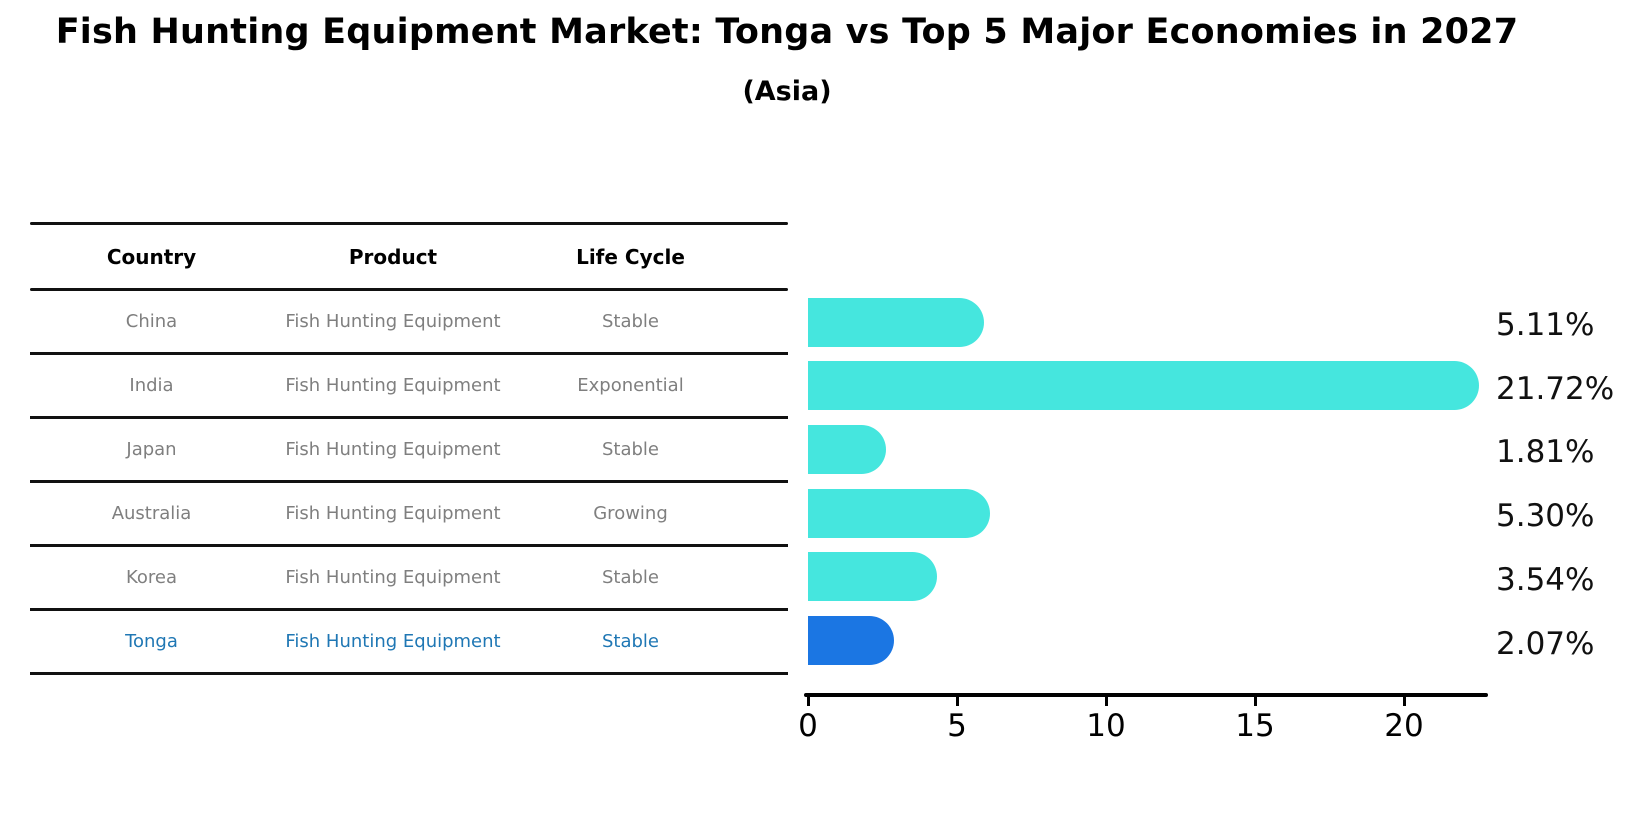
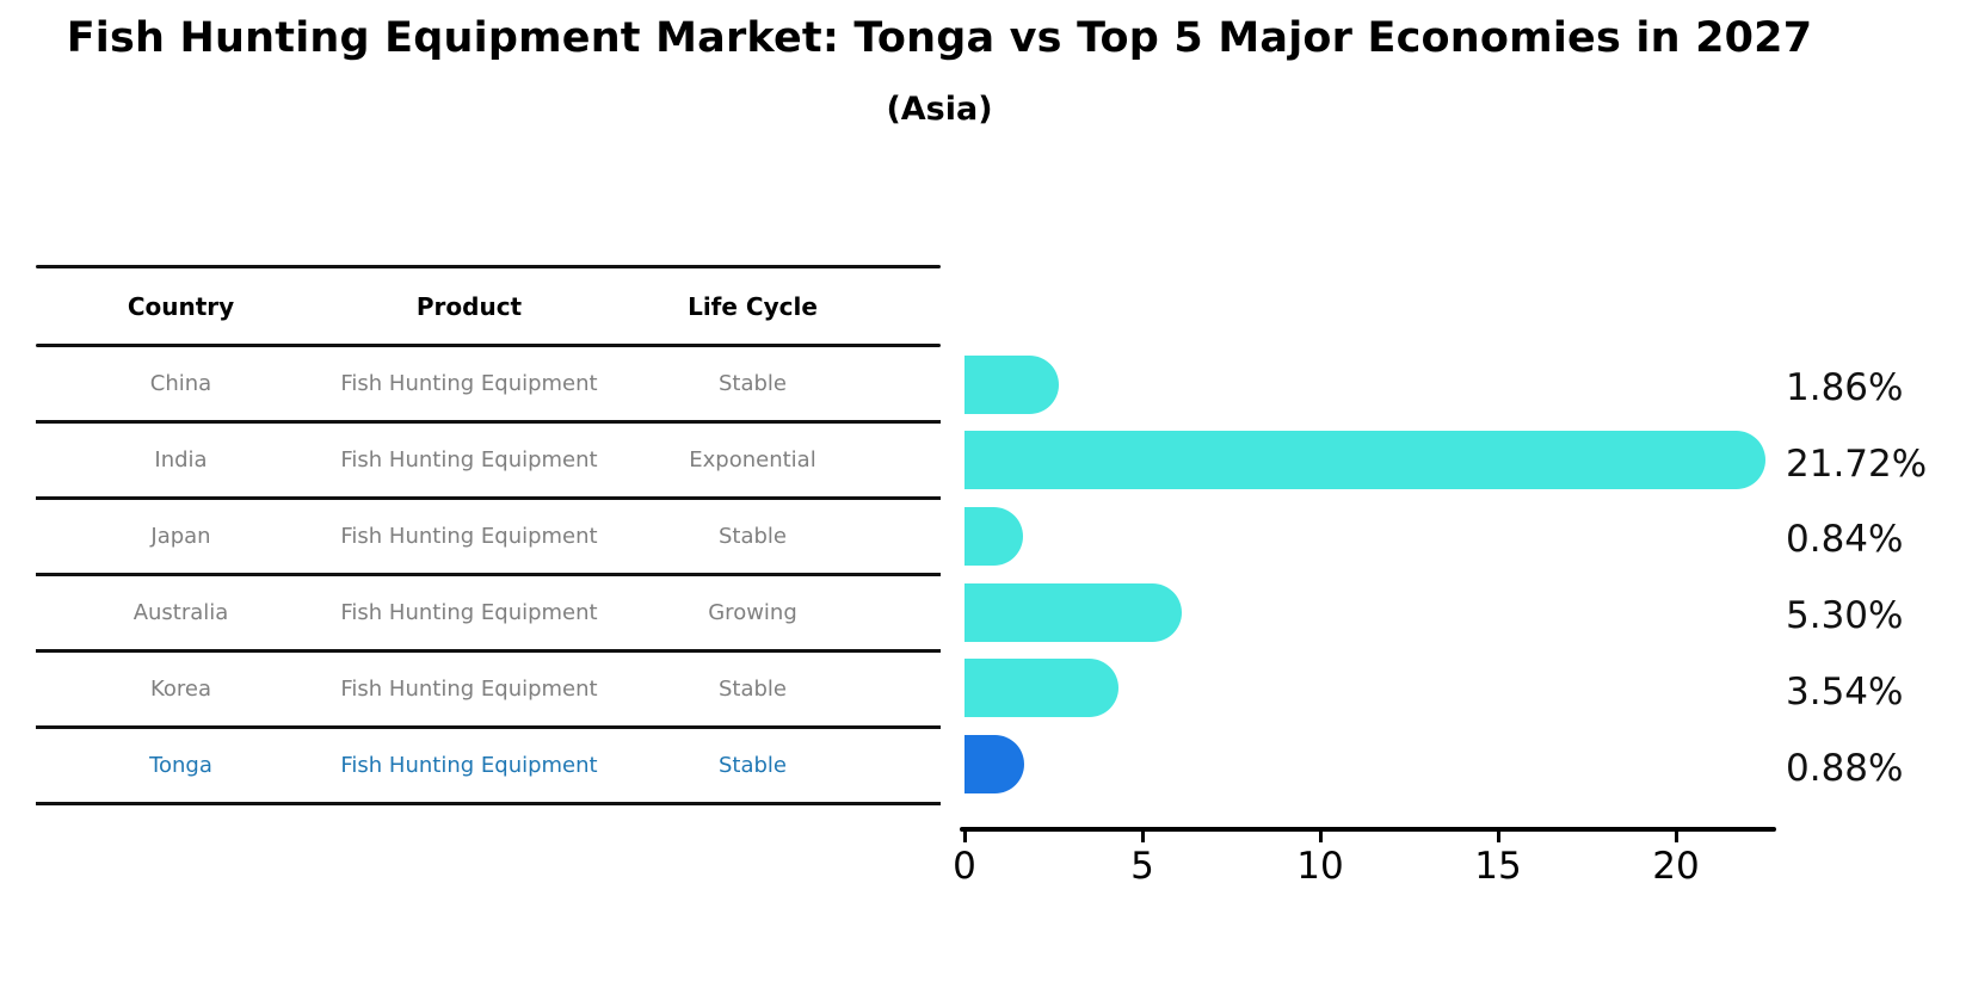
China: 5.11% -> 1.86%
Japan: 1.81% -> 0.84%
Tonga: 2.07% -> 0.88%
